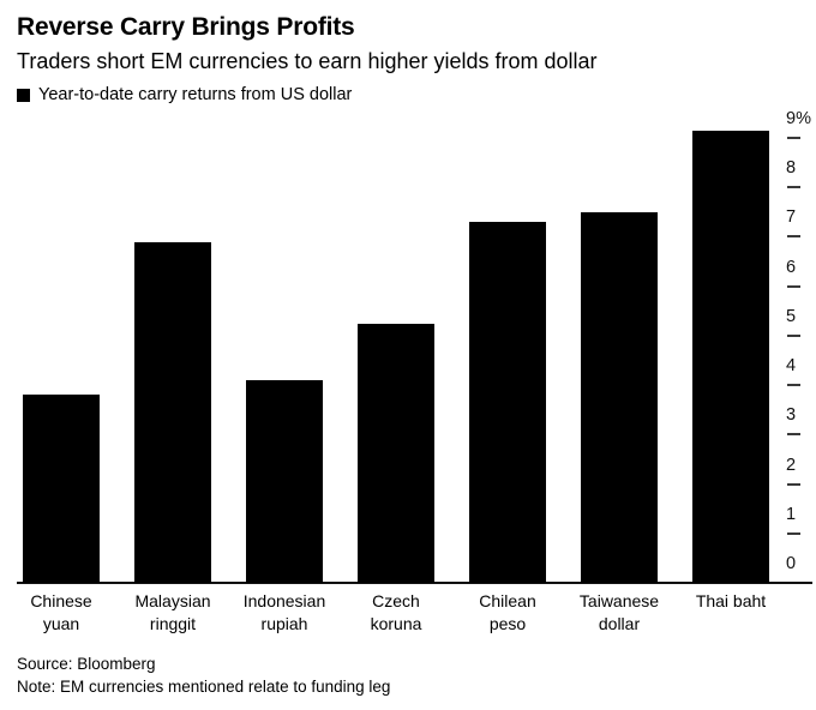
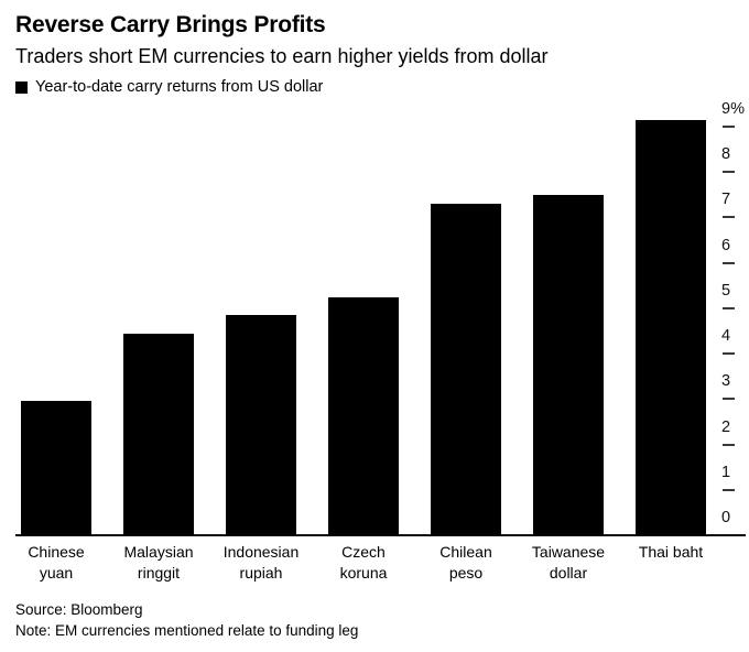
Chinese yuan: 3.8% -> 3.0%
Malaysian ringgit: 6.9% -> 4.5%
Indonesian rupiah: 4.1% -> 4.8%
